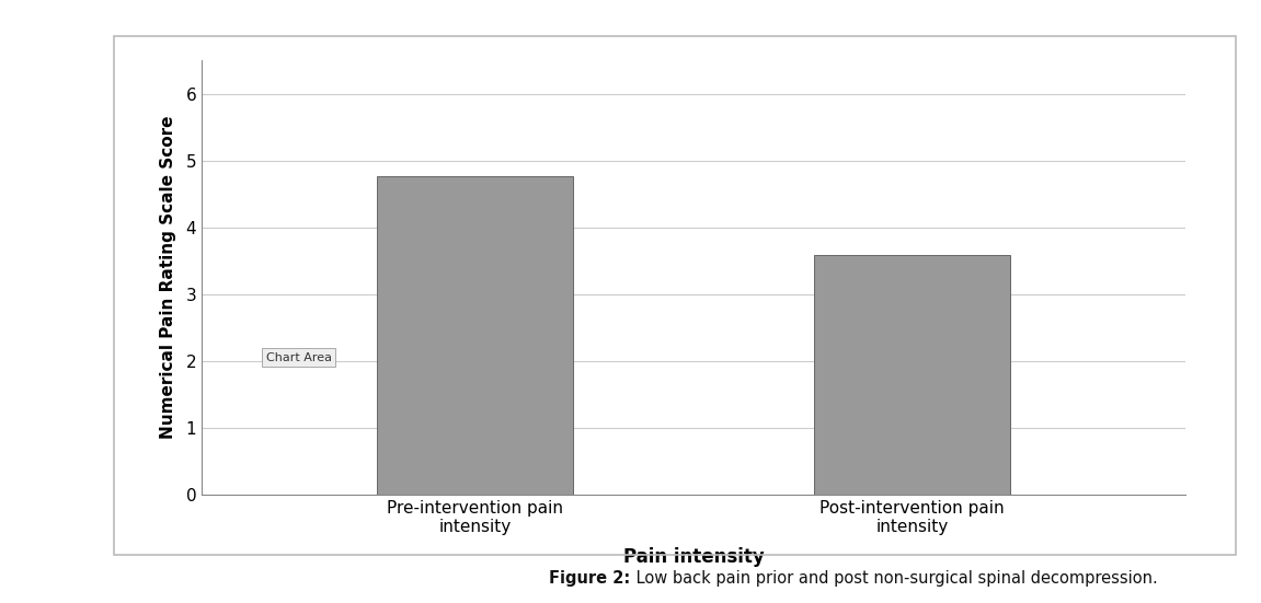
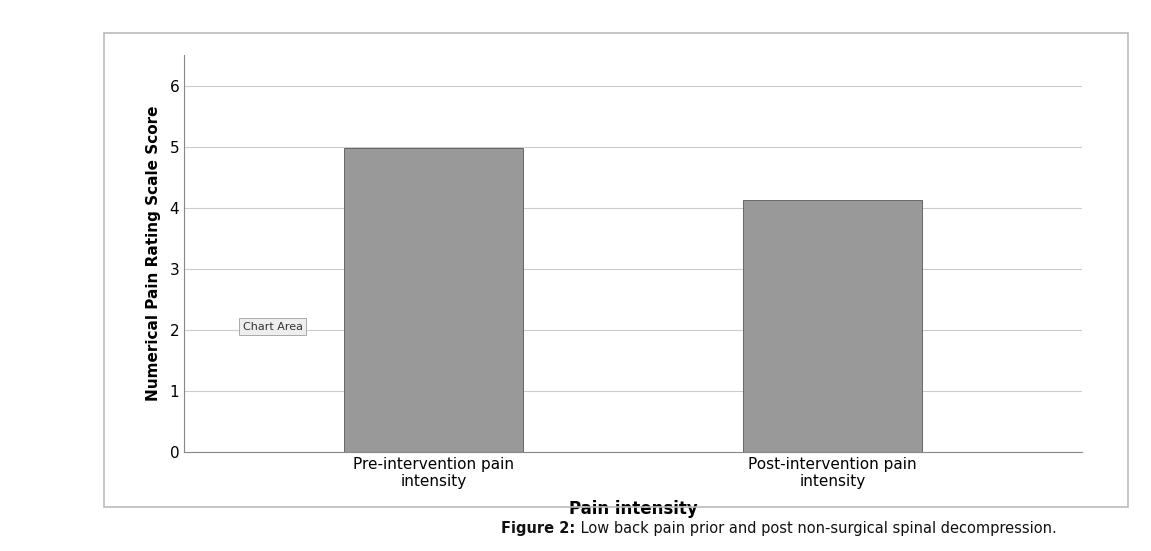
Pre-intervention pain intensity: 4.76 -> 4.97
Post-intervention pain intensity: 3.58 -> 4.13
